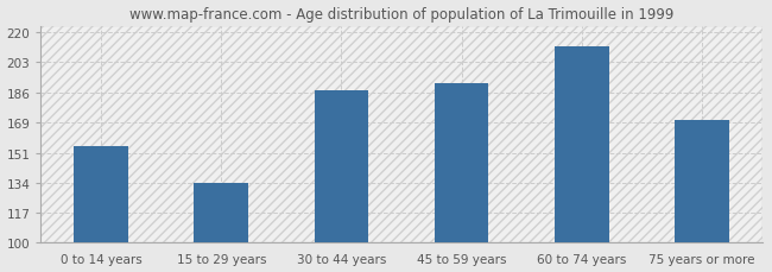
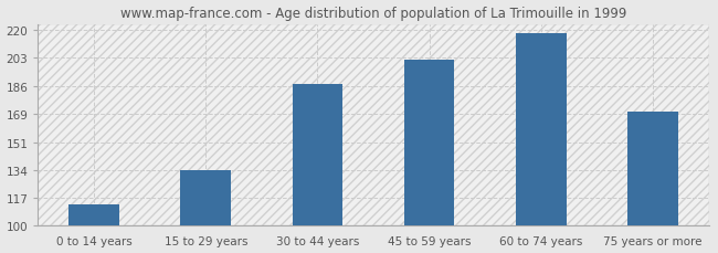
0 to 14 years: 155 -> 113
45 to 59 years: 191 -> 202
60 to 74 years: 212 -> 218
